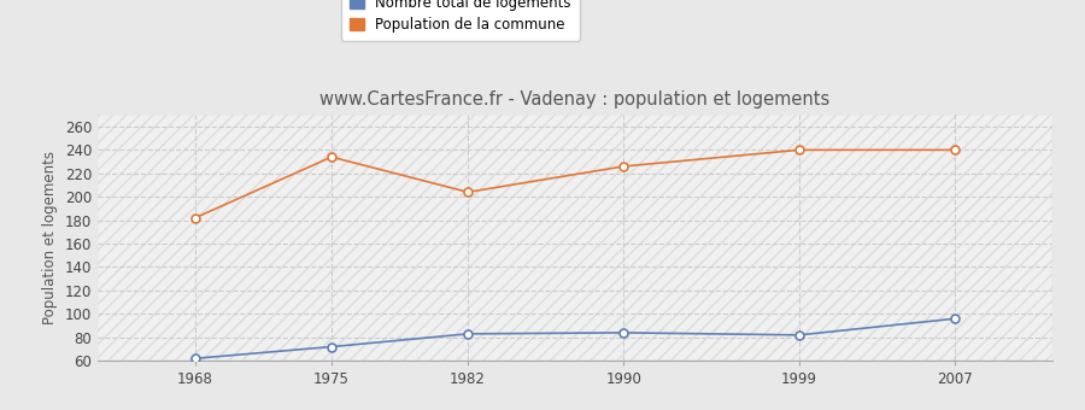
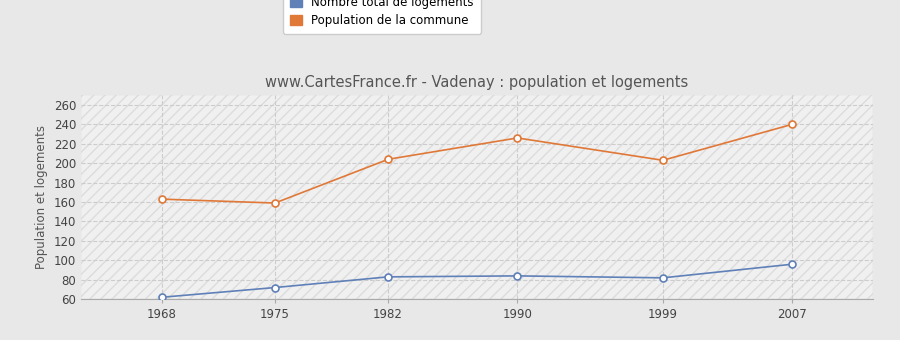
Population de la commune/1968: 182 -> 163
Population de la commune/1975: 234 -> 159
Population de la commune/1999: 240 -> 203
